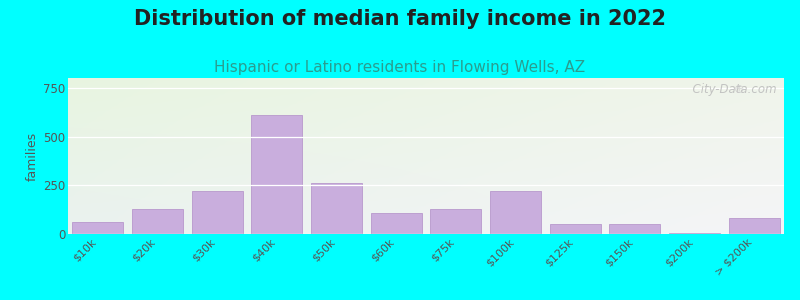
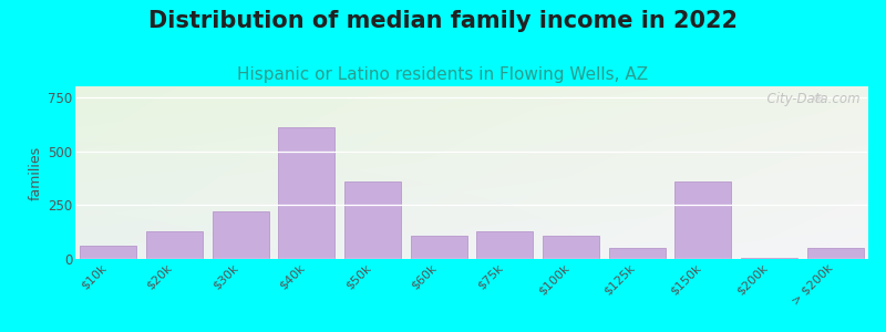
$50k: 260 -> 360
$100k: 220 -> 110
$150k: 50 -> 360
> $200k: 80 -> 50
